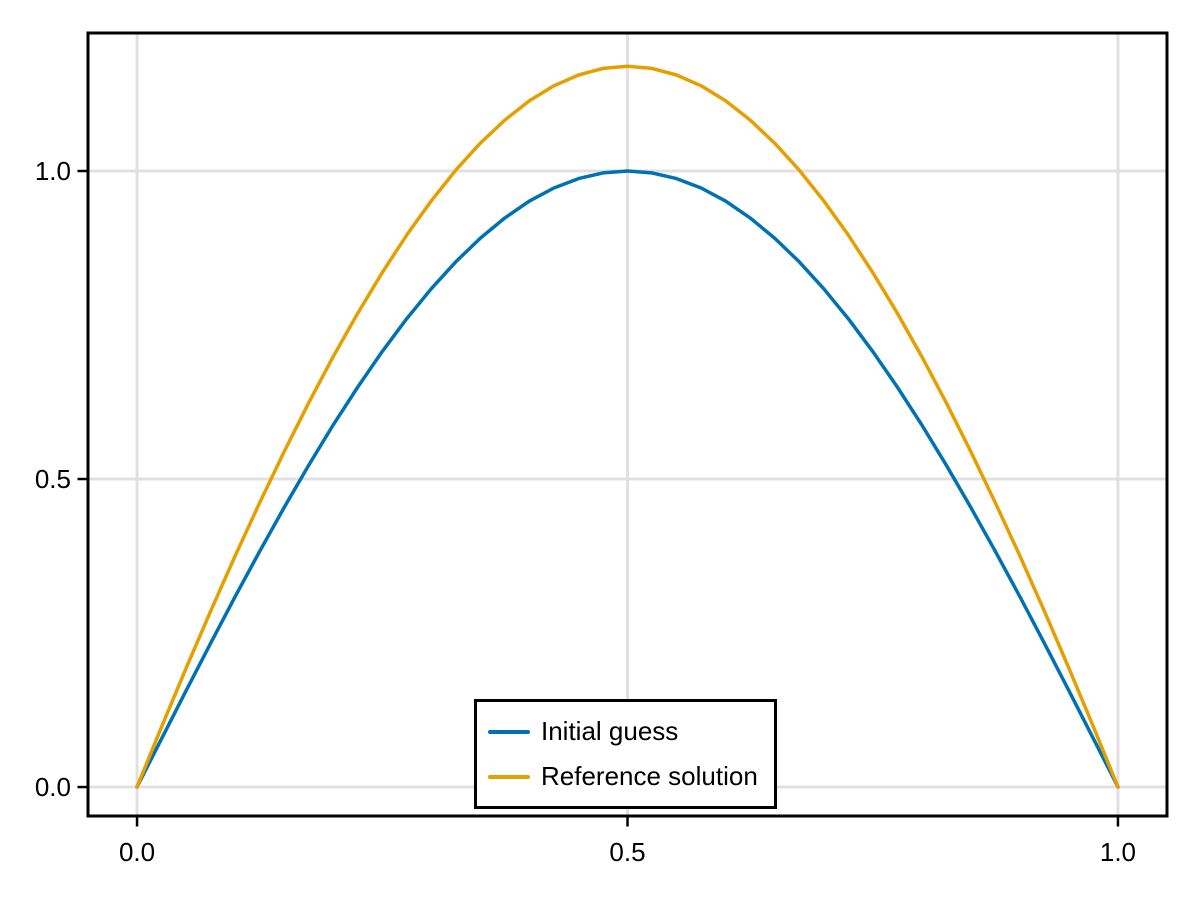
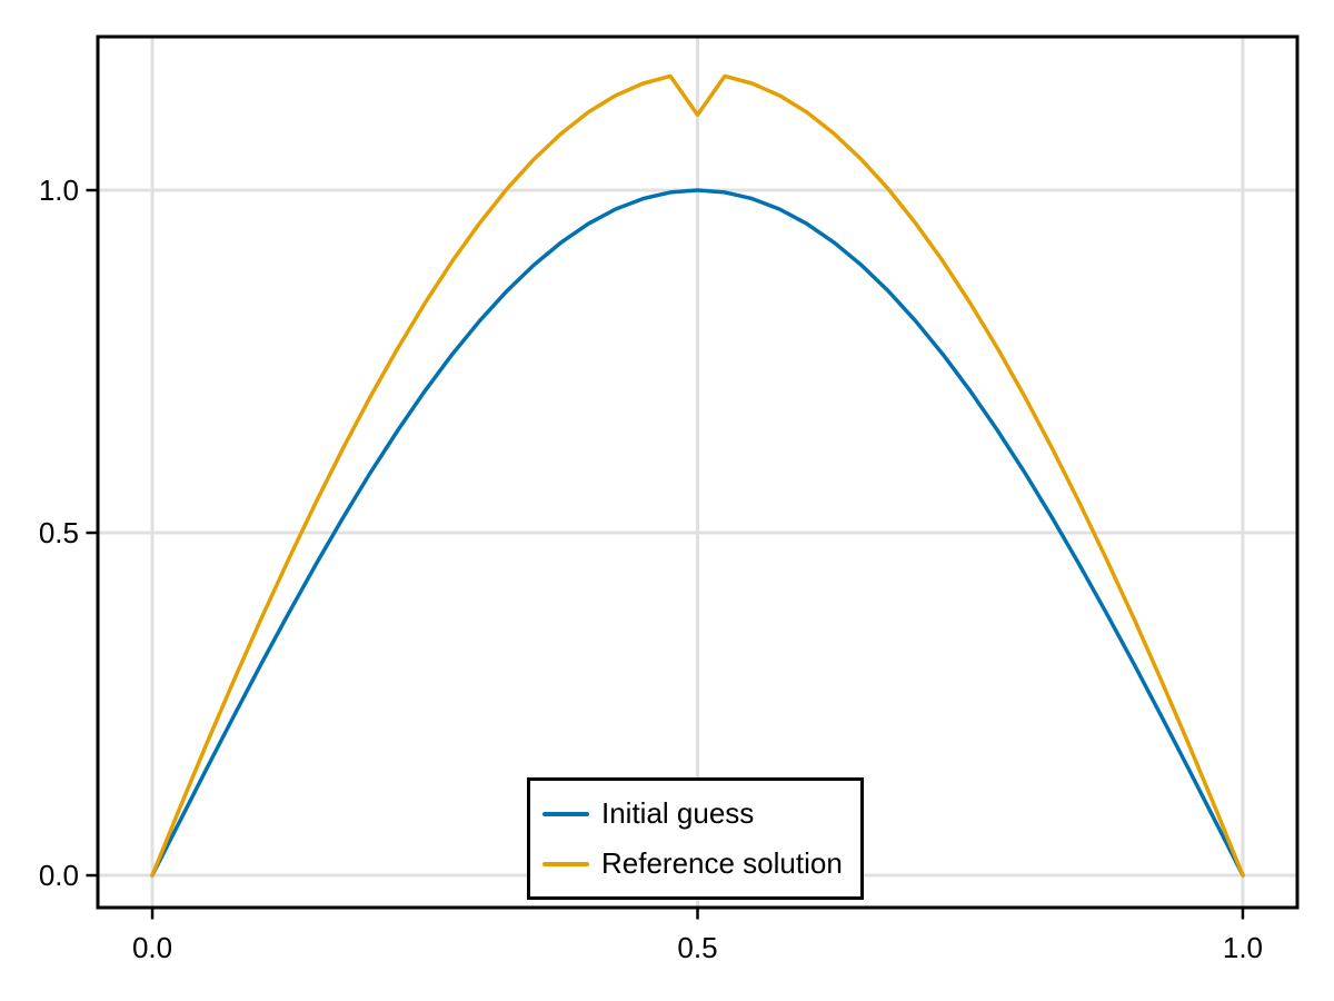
Reference solution/0.5: 1.17 -> 1.11
